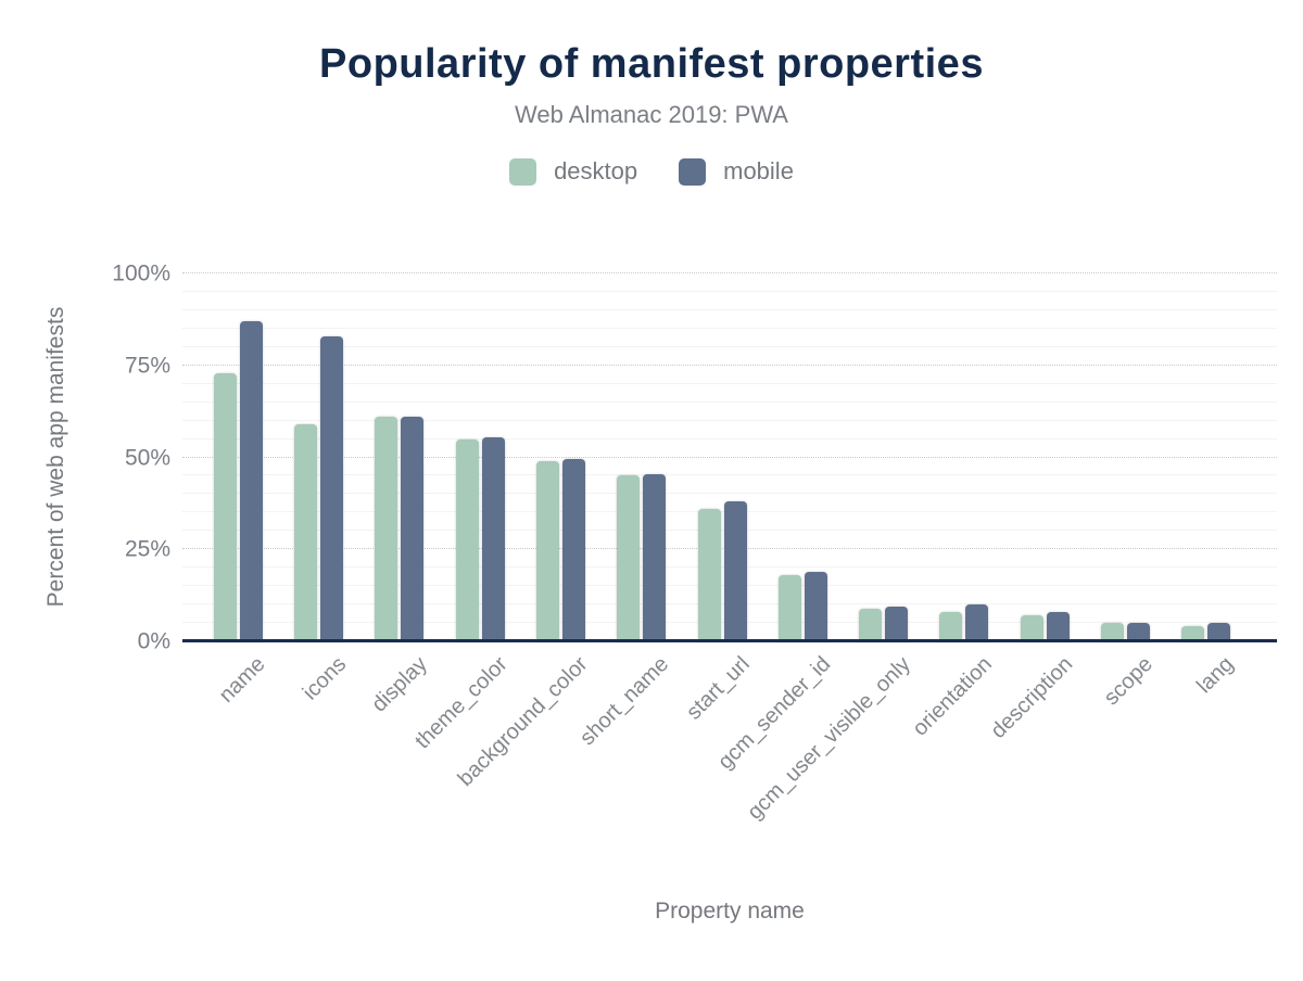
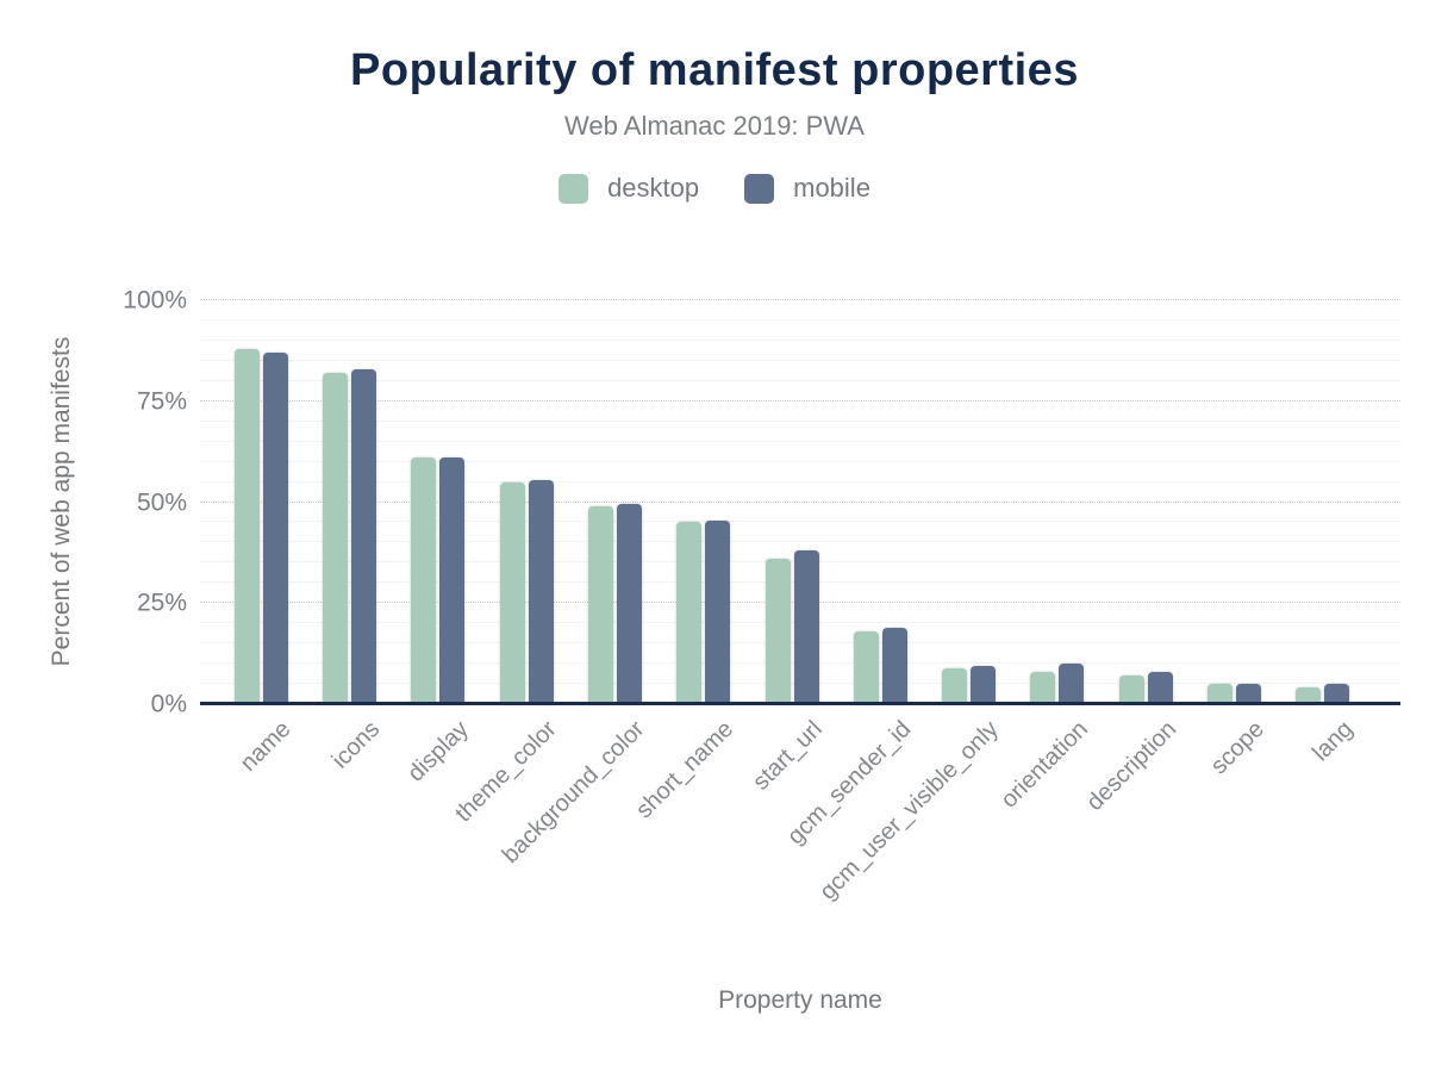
desktop/name: 73% -> 88%
desktop/icons: 59% -> 82%
